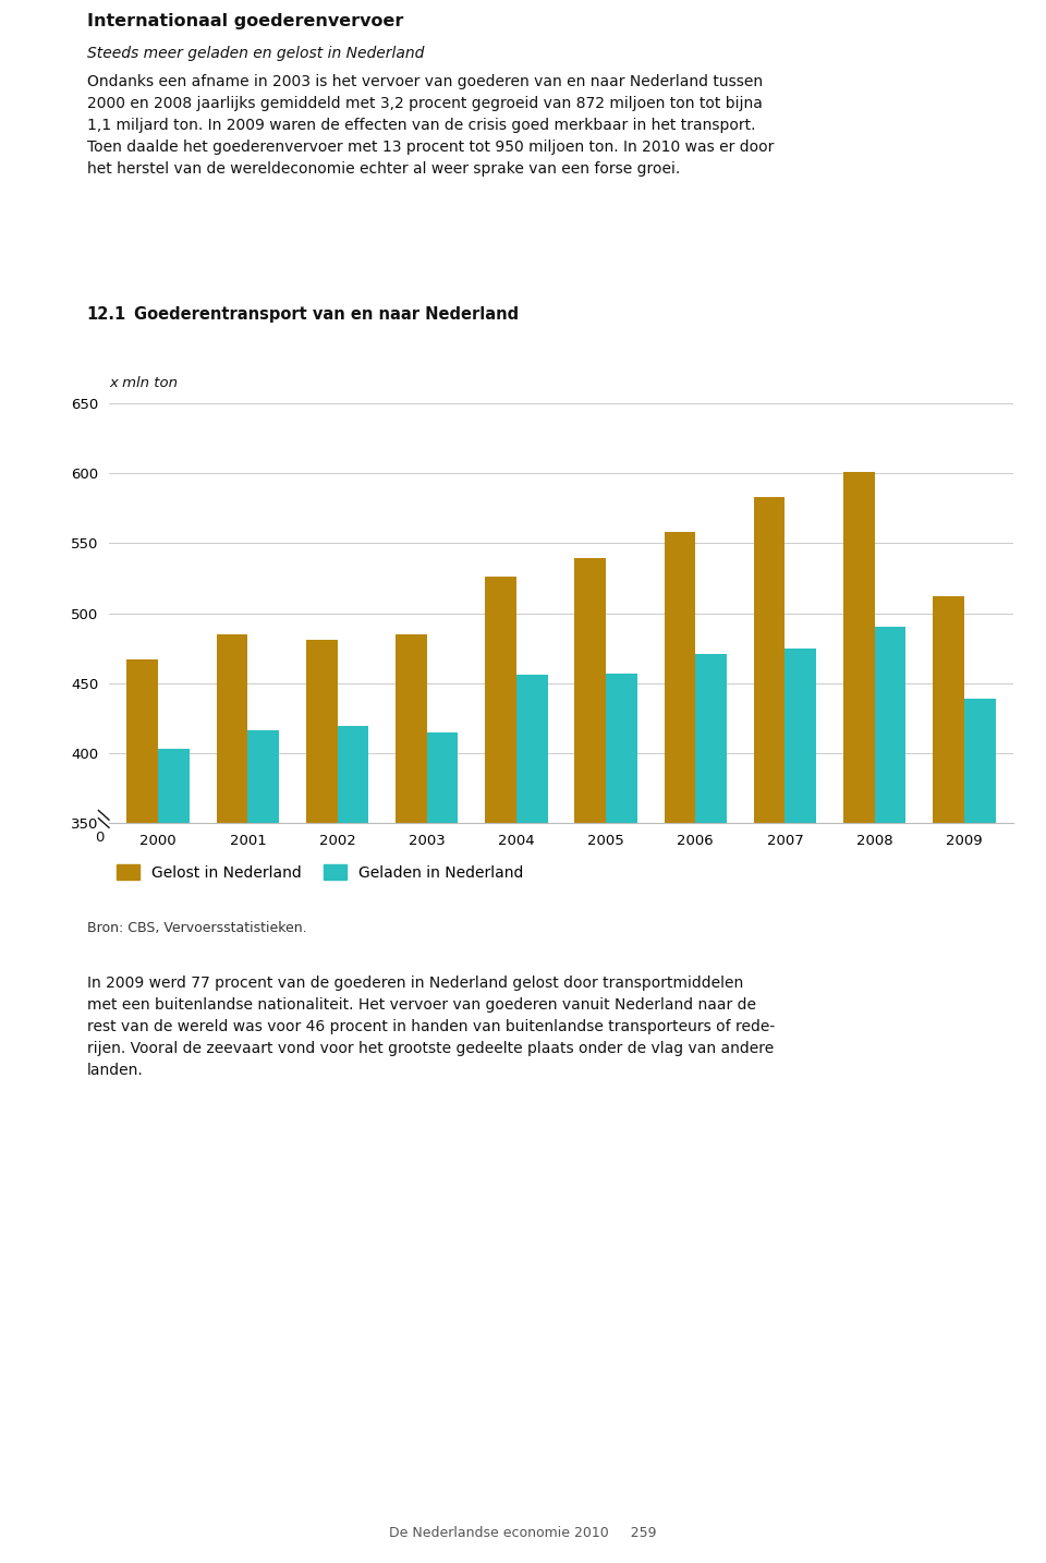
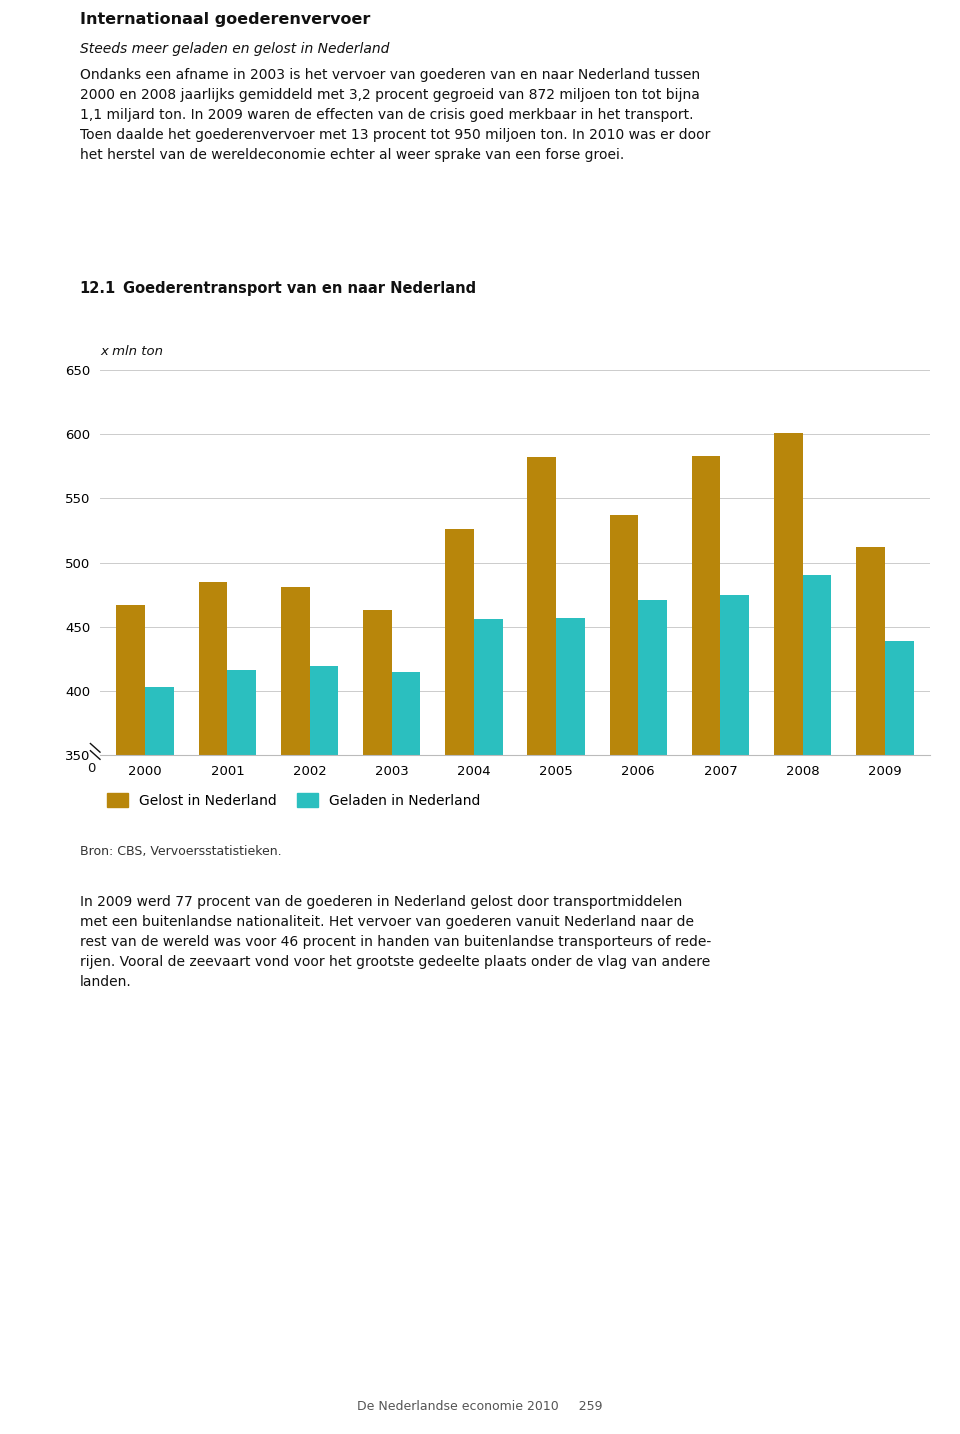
Gelost in Nederland/2003: 485 -> 463
Gelost in Nederland/2005: 539 -> 582
Gelost in Nederland/2006: 558 -> 537
